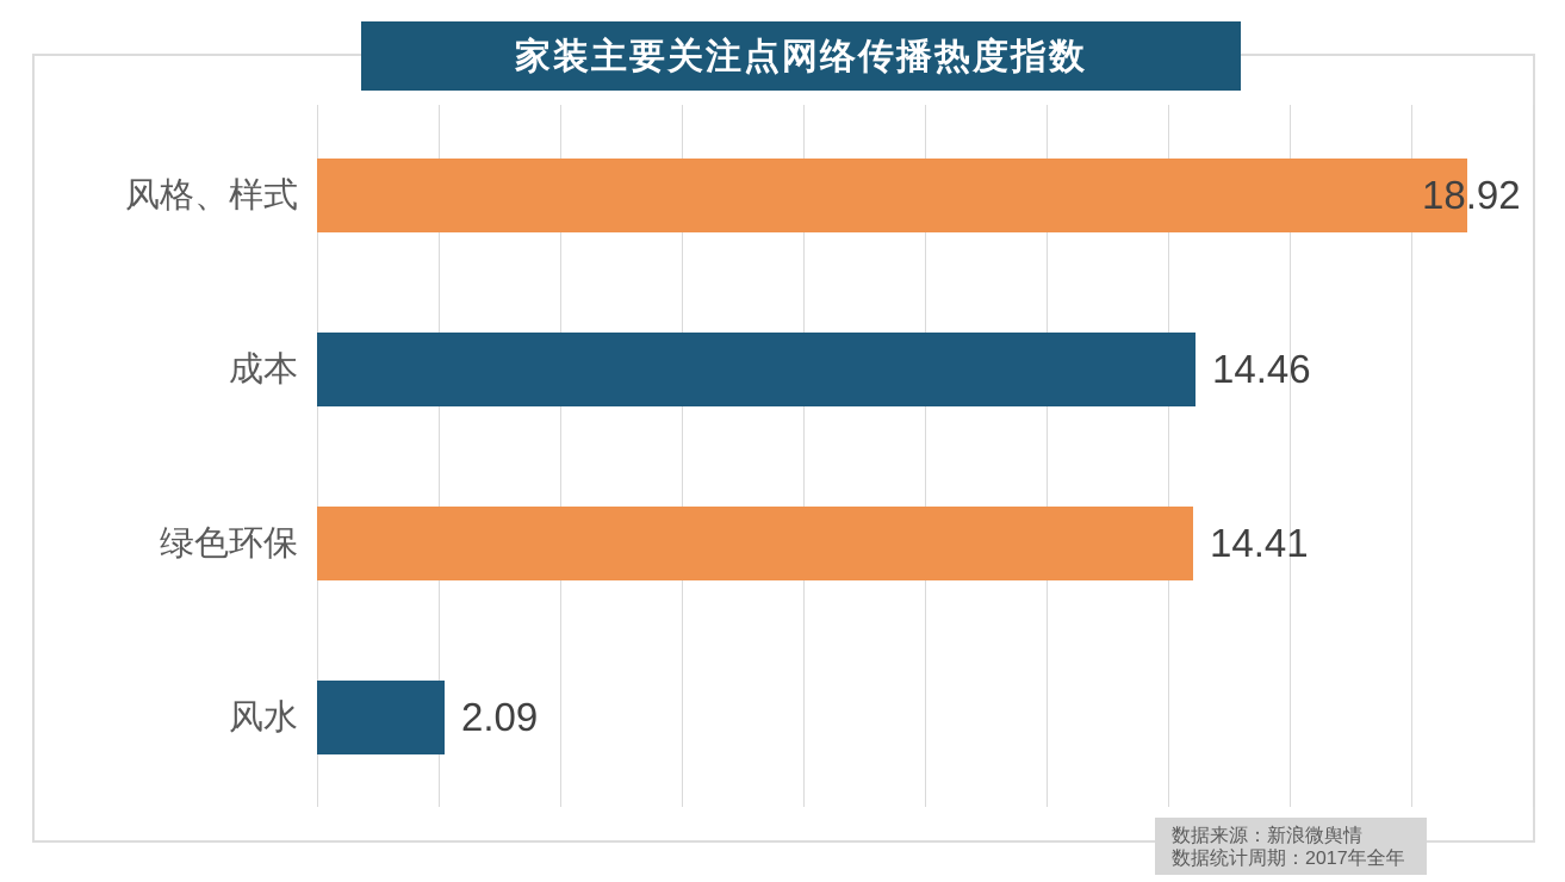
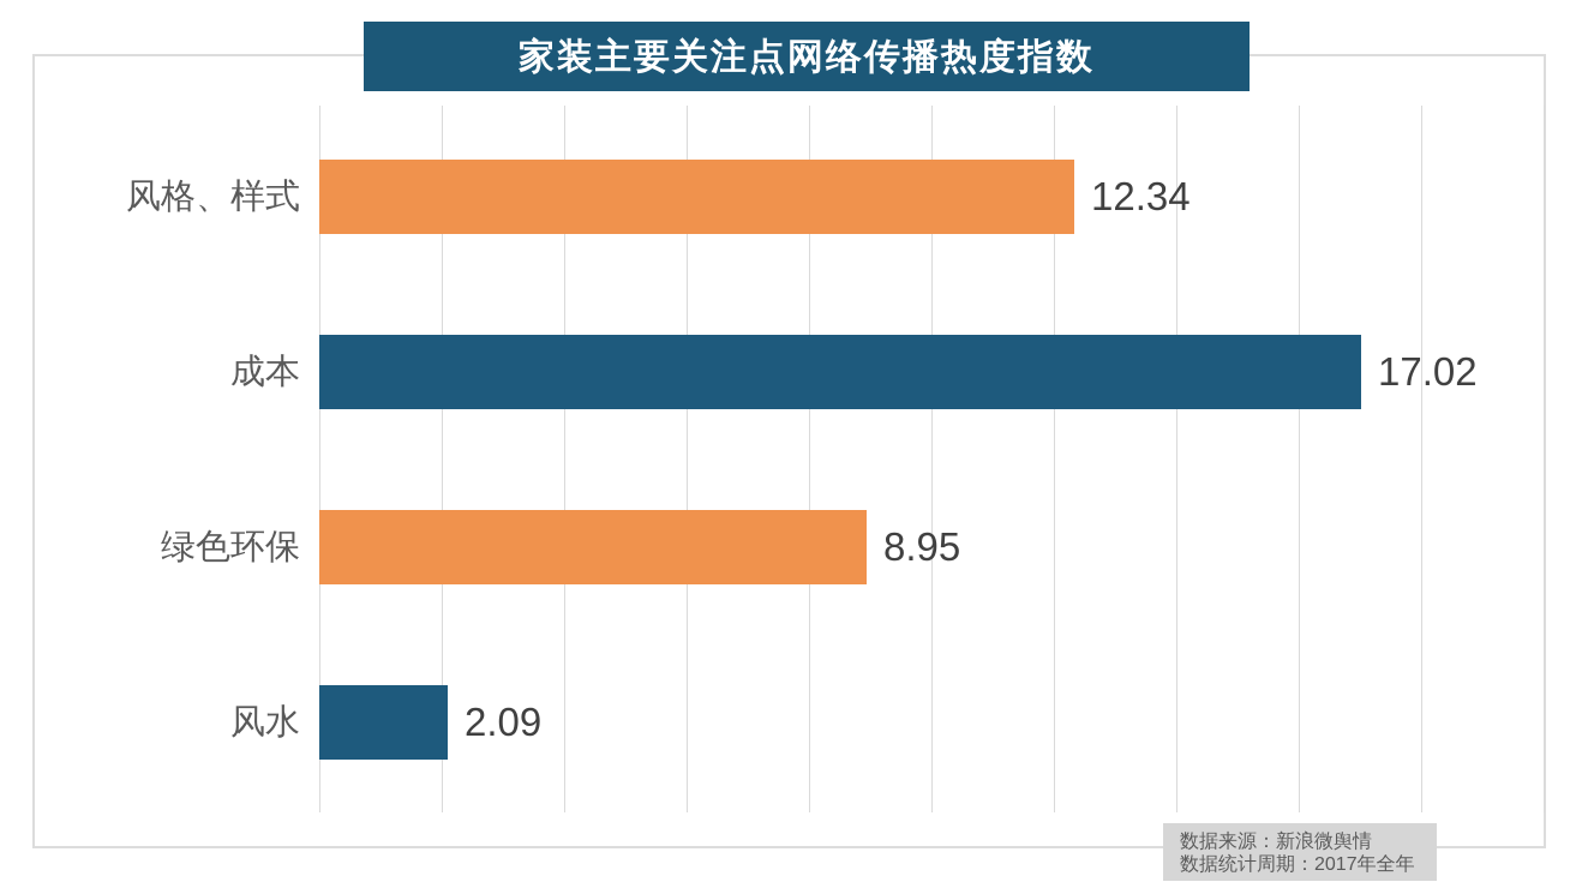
风格、样式: 18.92 -> 12.34
成本: 14.46 -> 17.02
绿色环保: 14.41 -> 8.95
